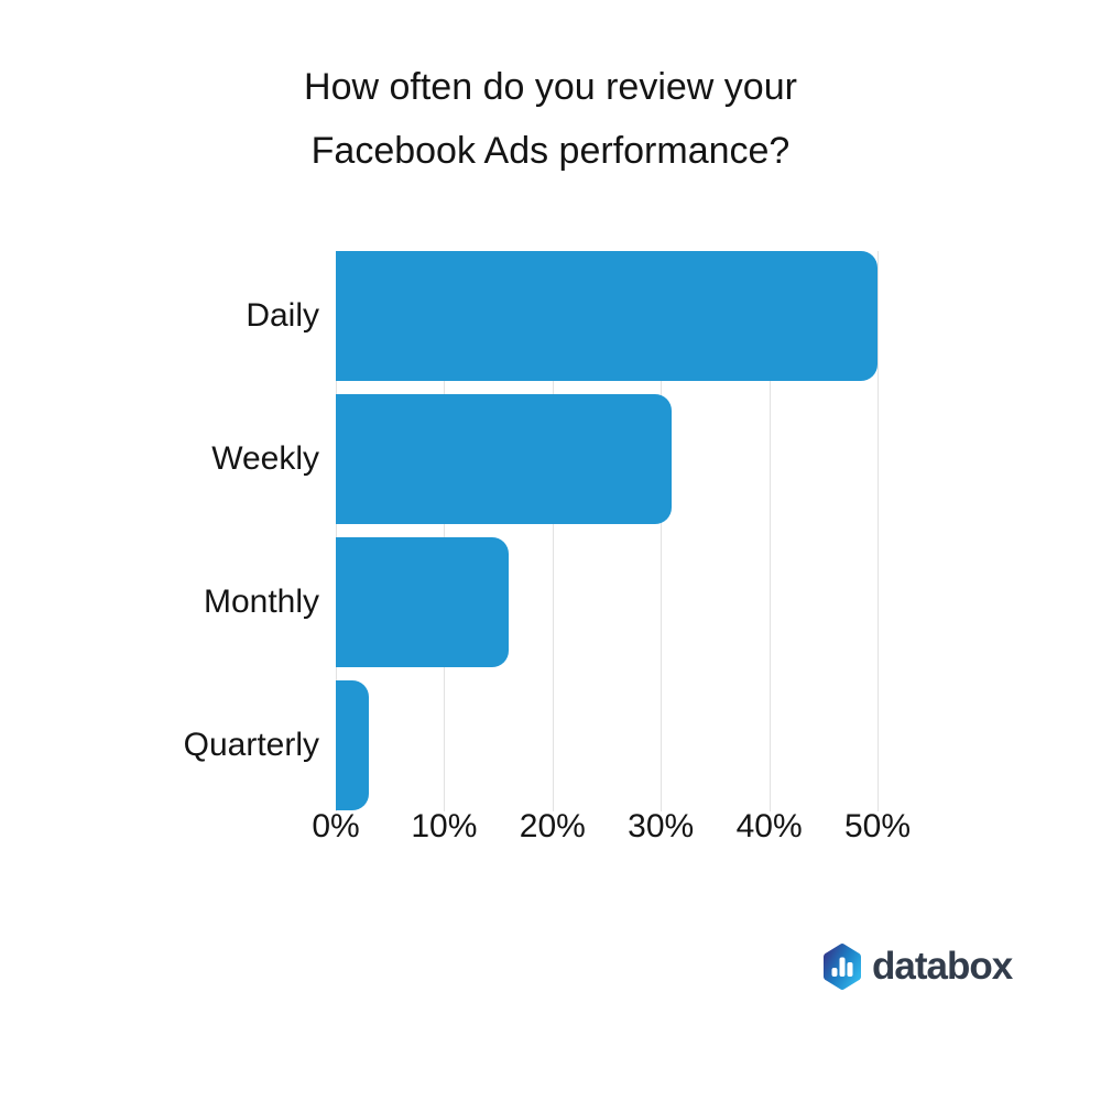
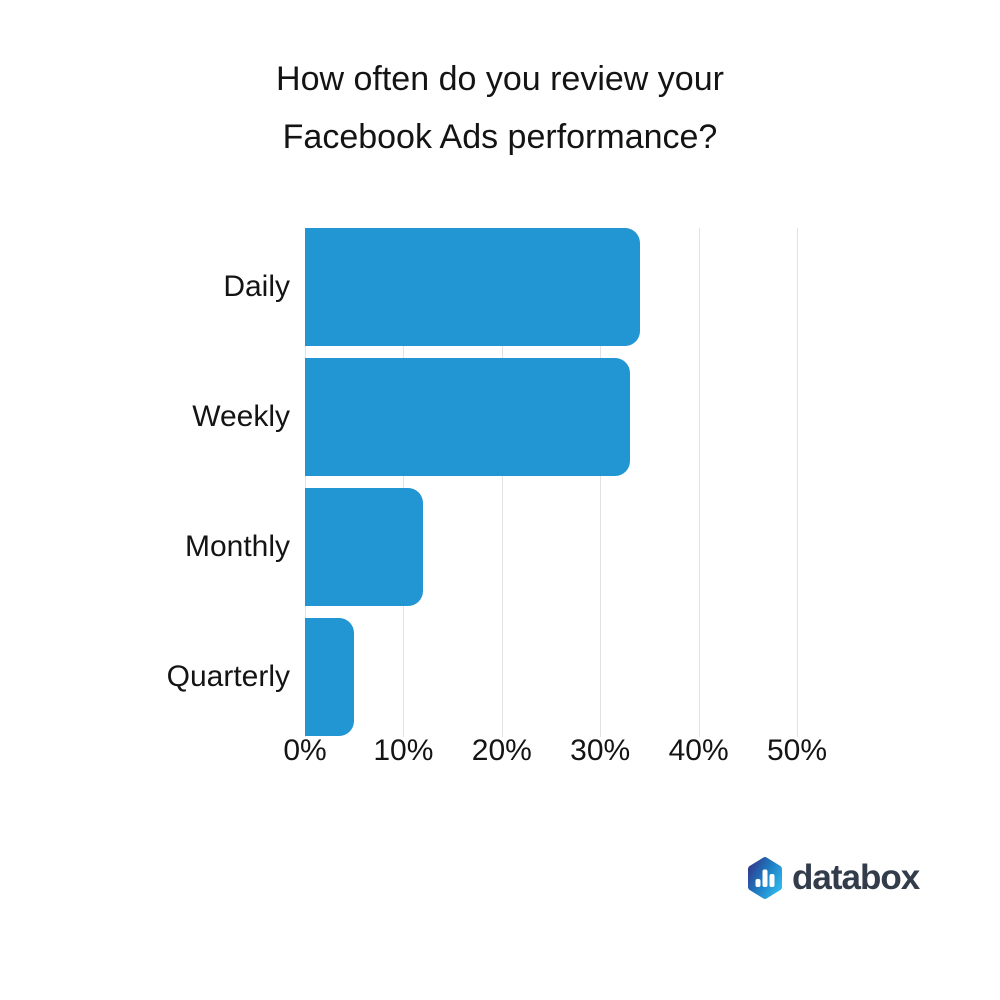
Daily: 50% -> 34%
Weekly: 31% -> 33%
Monthly: 16% -> 12%
Quarterly: 3% -> 5%
